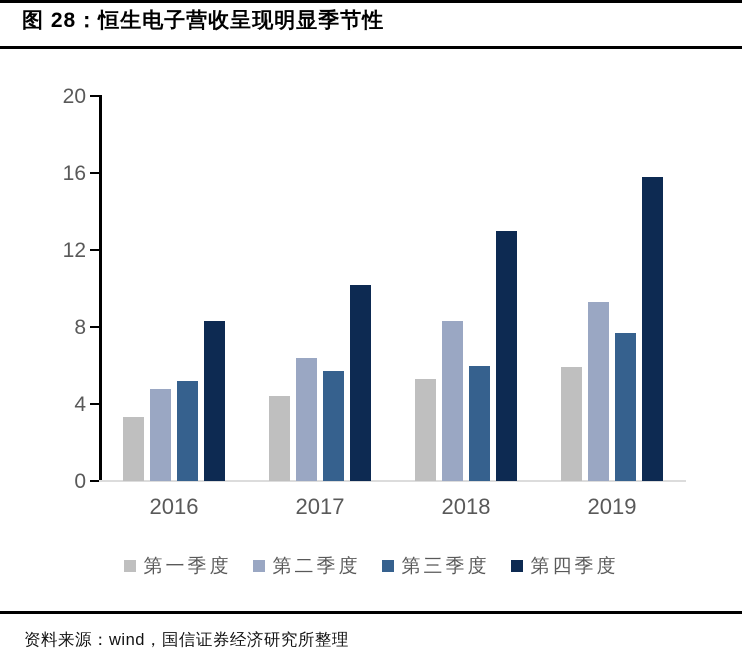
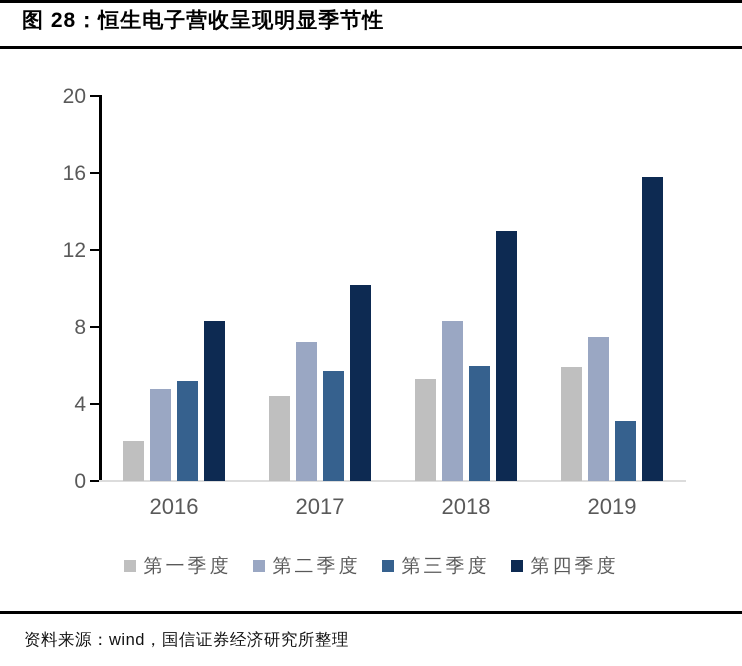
第一季度/2016: 3.3 -> 2.1
第二季度/2017: 6.4 -> 7.2
第二季度/2019: 9.3 -> 7.5
第三季度/2019: 7.7 -> 3.1
